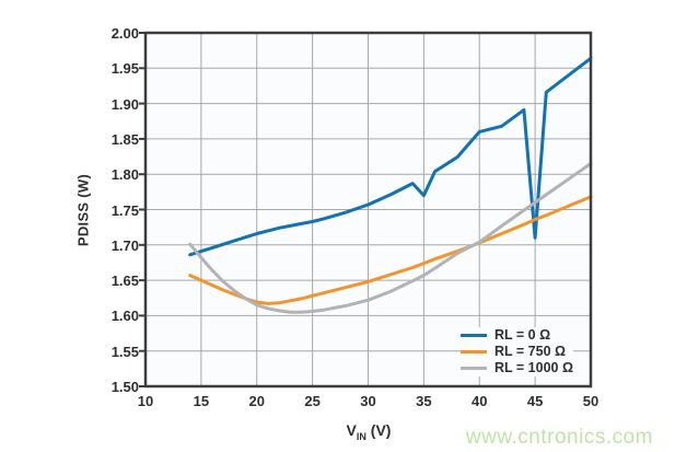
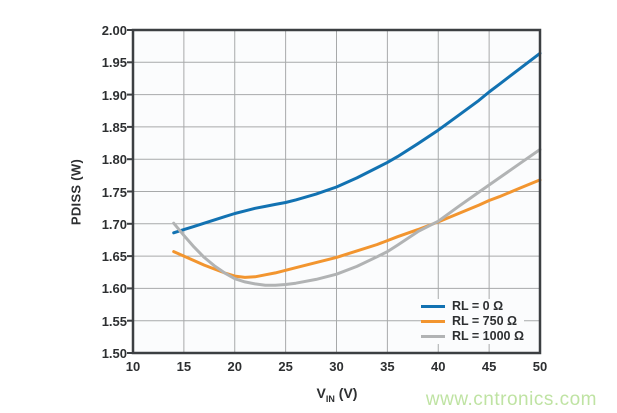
RL = 0 Ω/35: 1.77 -> 1.79
RL = 0 Ω/40: 1.86 -> 1.84
RL = 0 Ω/45: 1.71 -> 1.90
